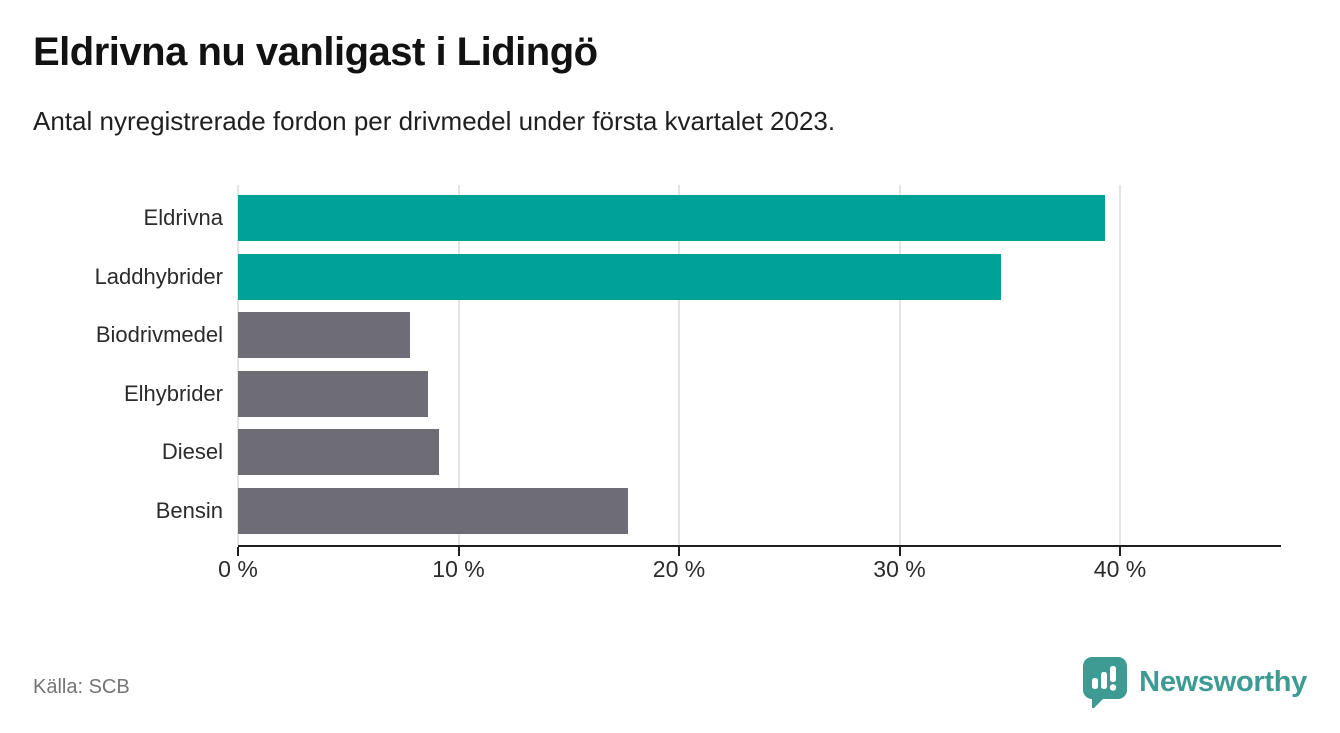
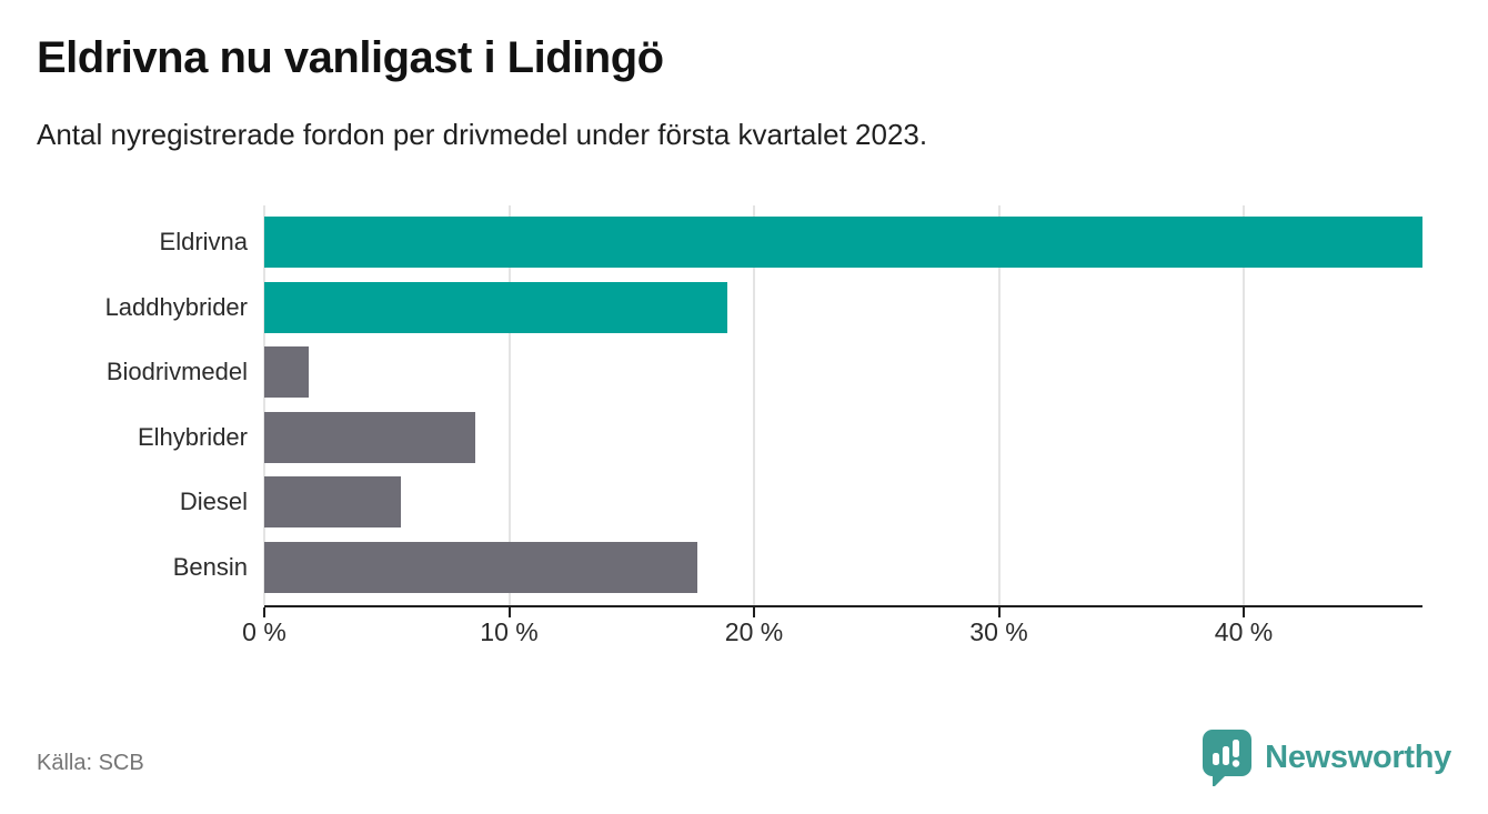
Eldrivna: 39.3% -> 47.3%
Laddhybrider: 34.6% -> 18.9%
Biodrivmedel: 7.8% -> 1.8%
Diesel: 9.1% -> 5.6%
